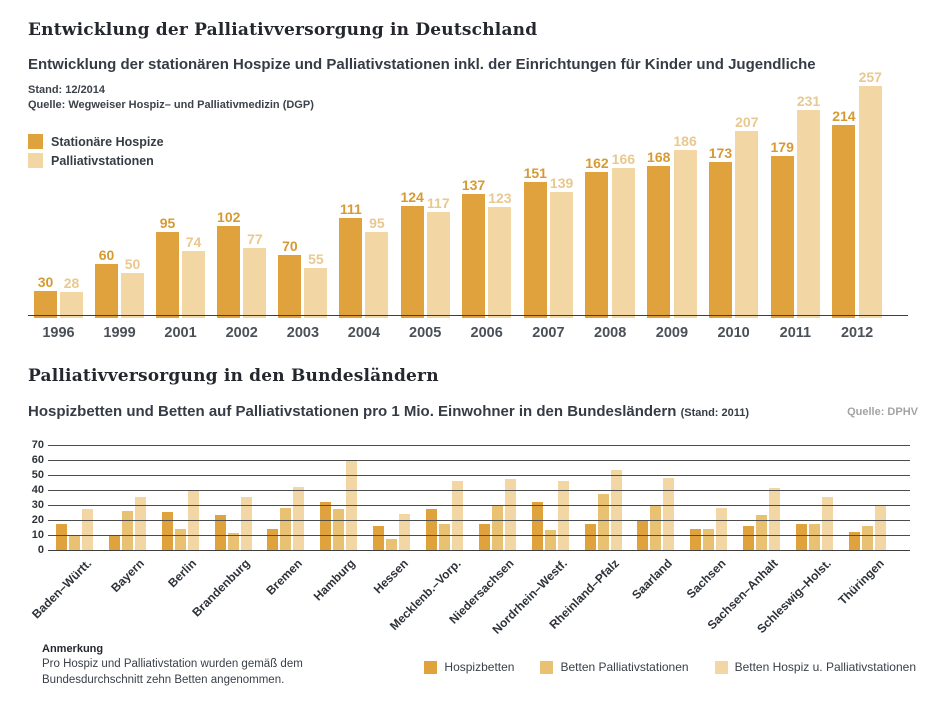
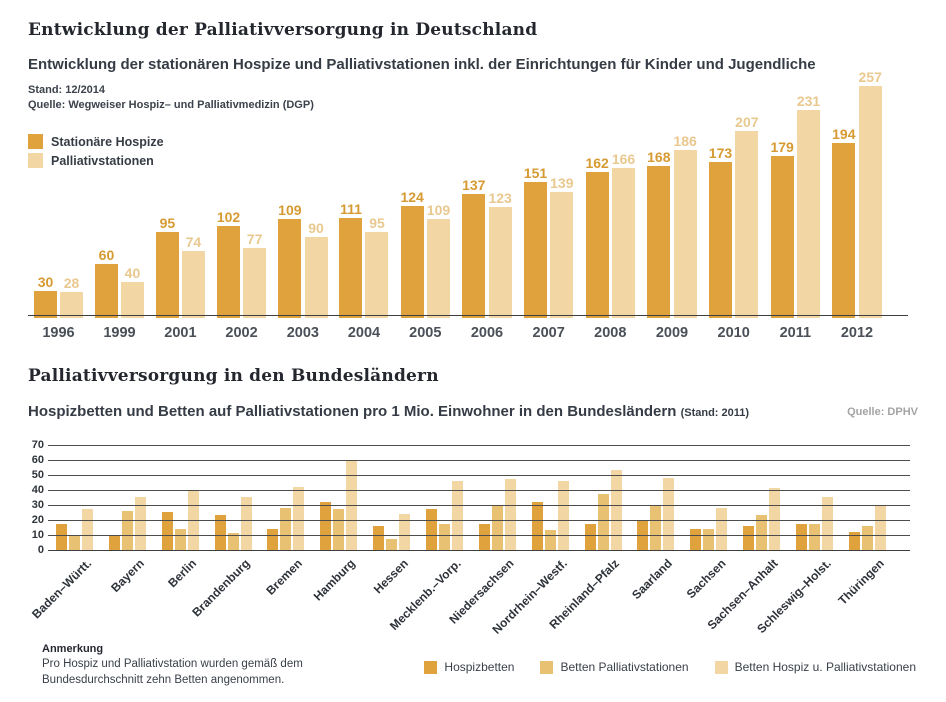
Entwicklung der Palliativversorgung in Deutschland/Palliativstationen/1999: 50 -> 40
Entwicklung der Palliativversorgung in Deutschland/Stationäre Hospize/2003: 70 -> 109
Entwicklung der Palliativversorgung in Deutschland/Palliativstationen/2003: 55 -> 90
Entwicklung der Palliativversorgung in Deutschland/Palliativstationen/2005: 117 -> 109
Entwicklung der Palliativversorgung in Deutschland/Stationäre Hospize/2012: 214 -> 194
